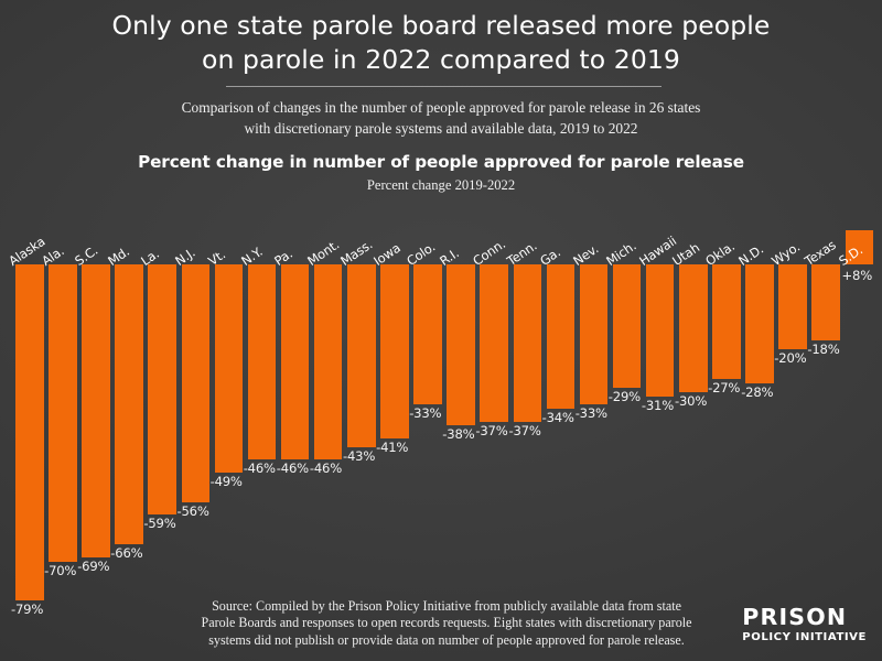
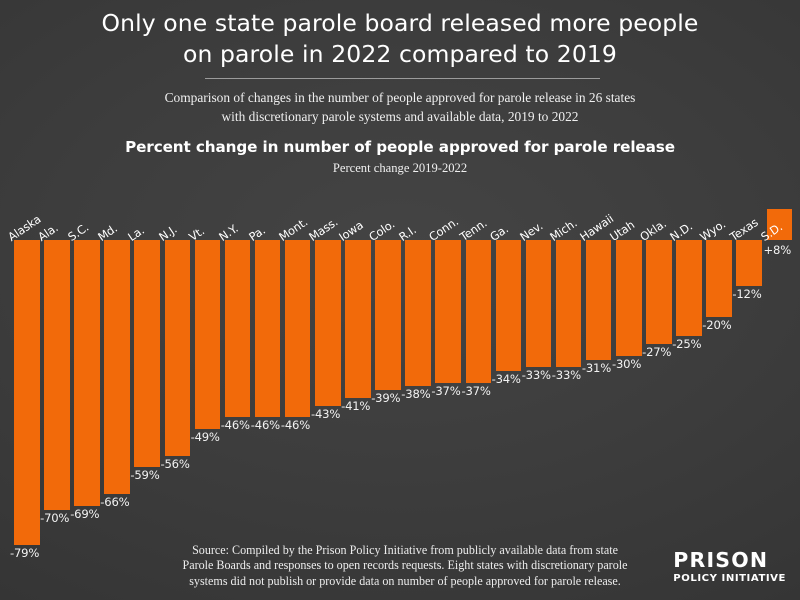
Colo.: -33% -> -39%
Mich.: -29% -> -33%
N.D.: -28% -> -25%
Texas: -18% -> -12%
